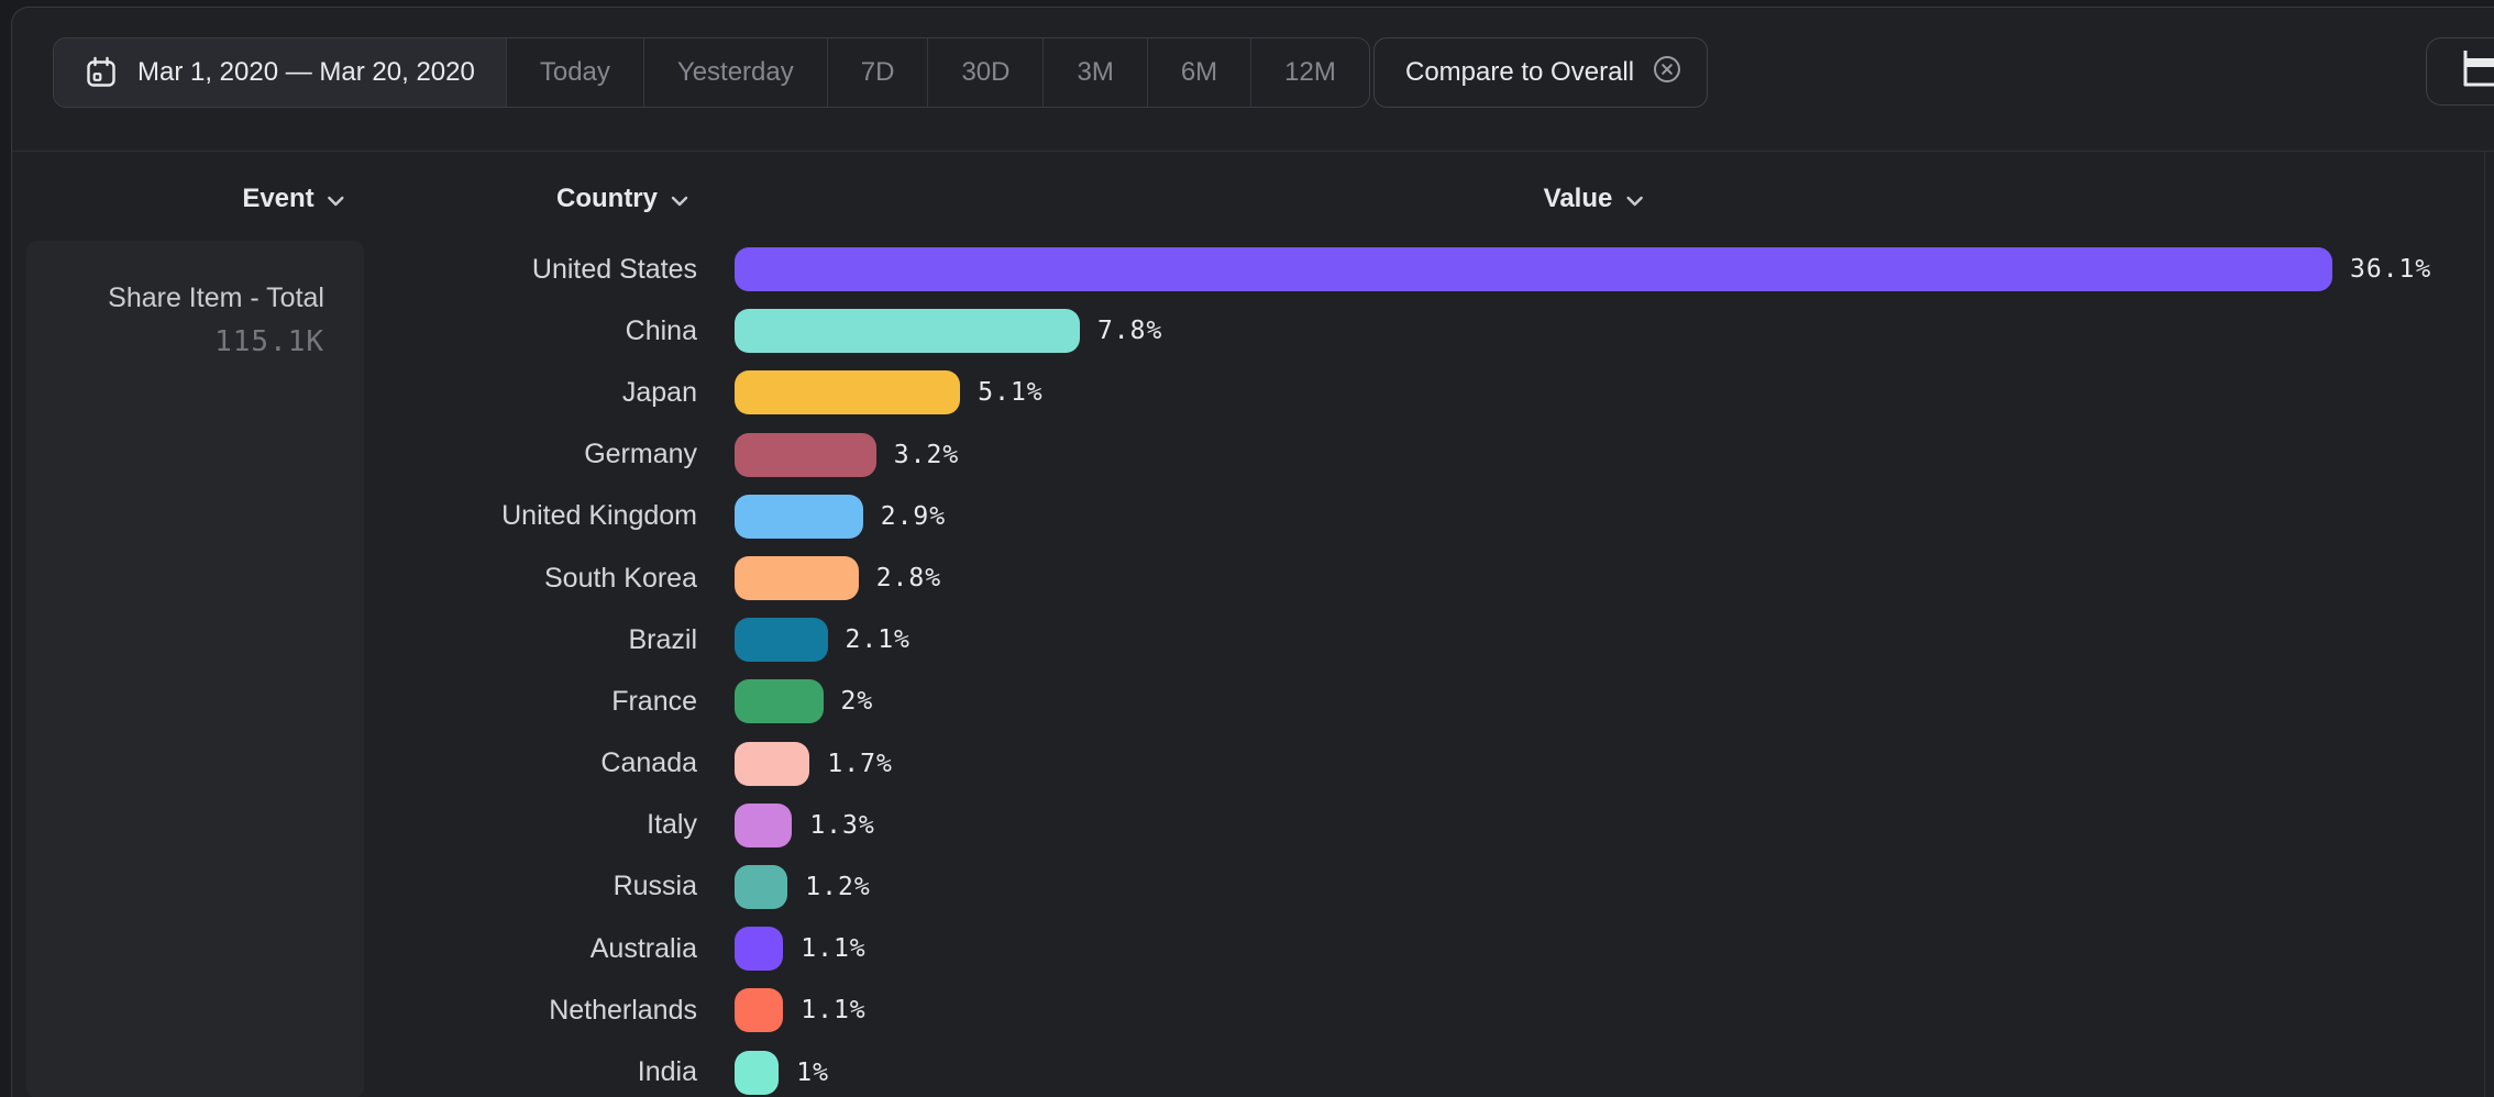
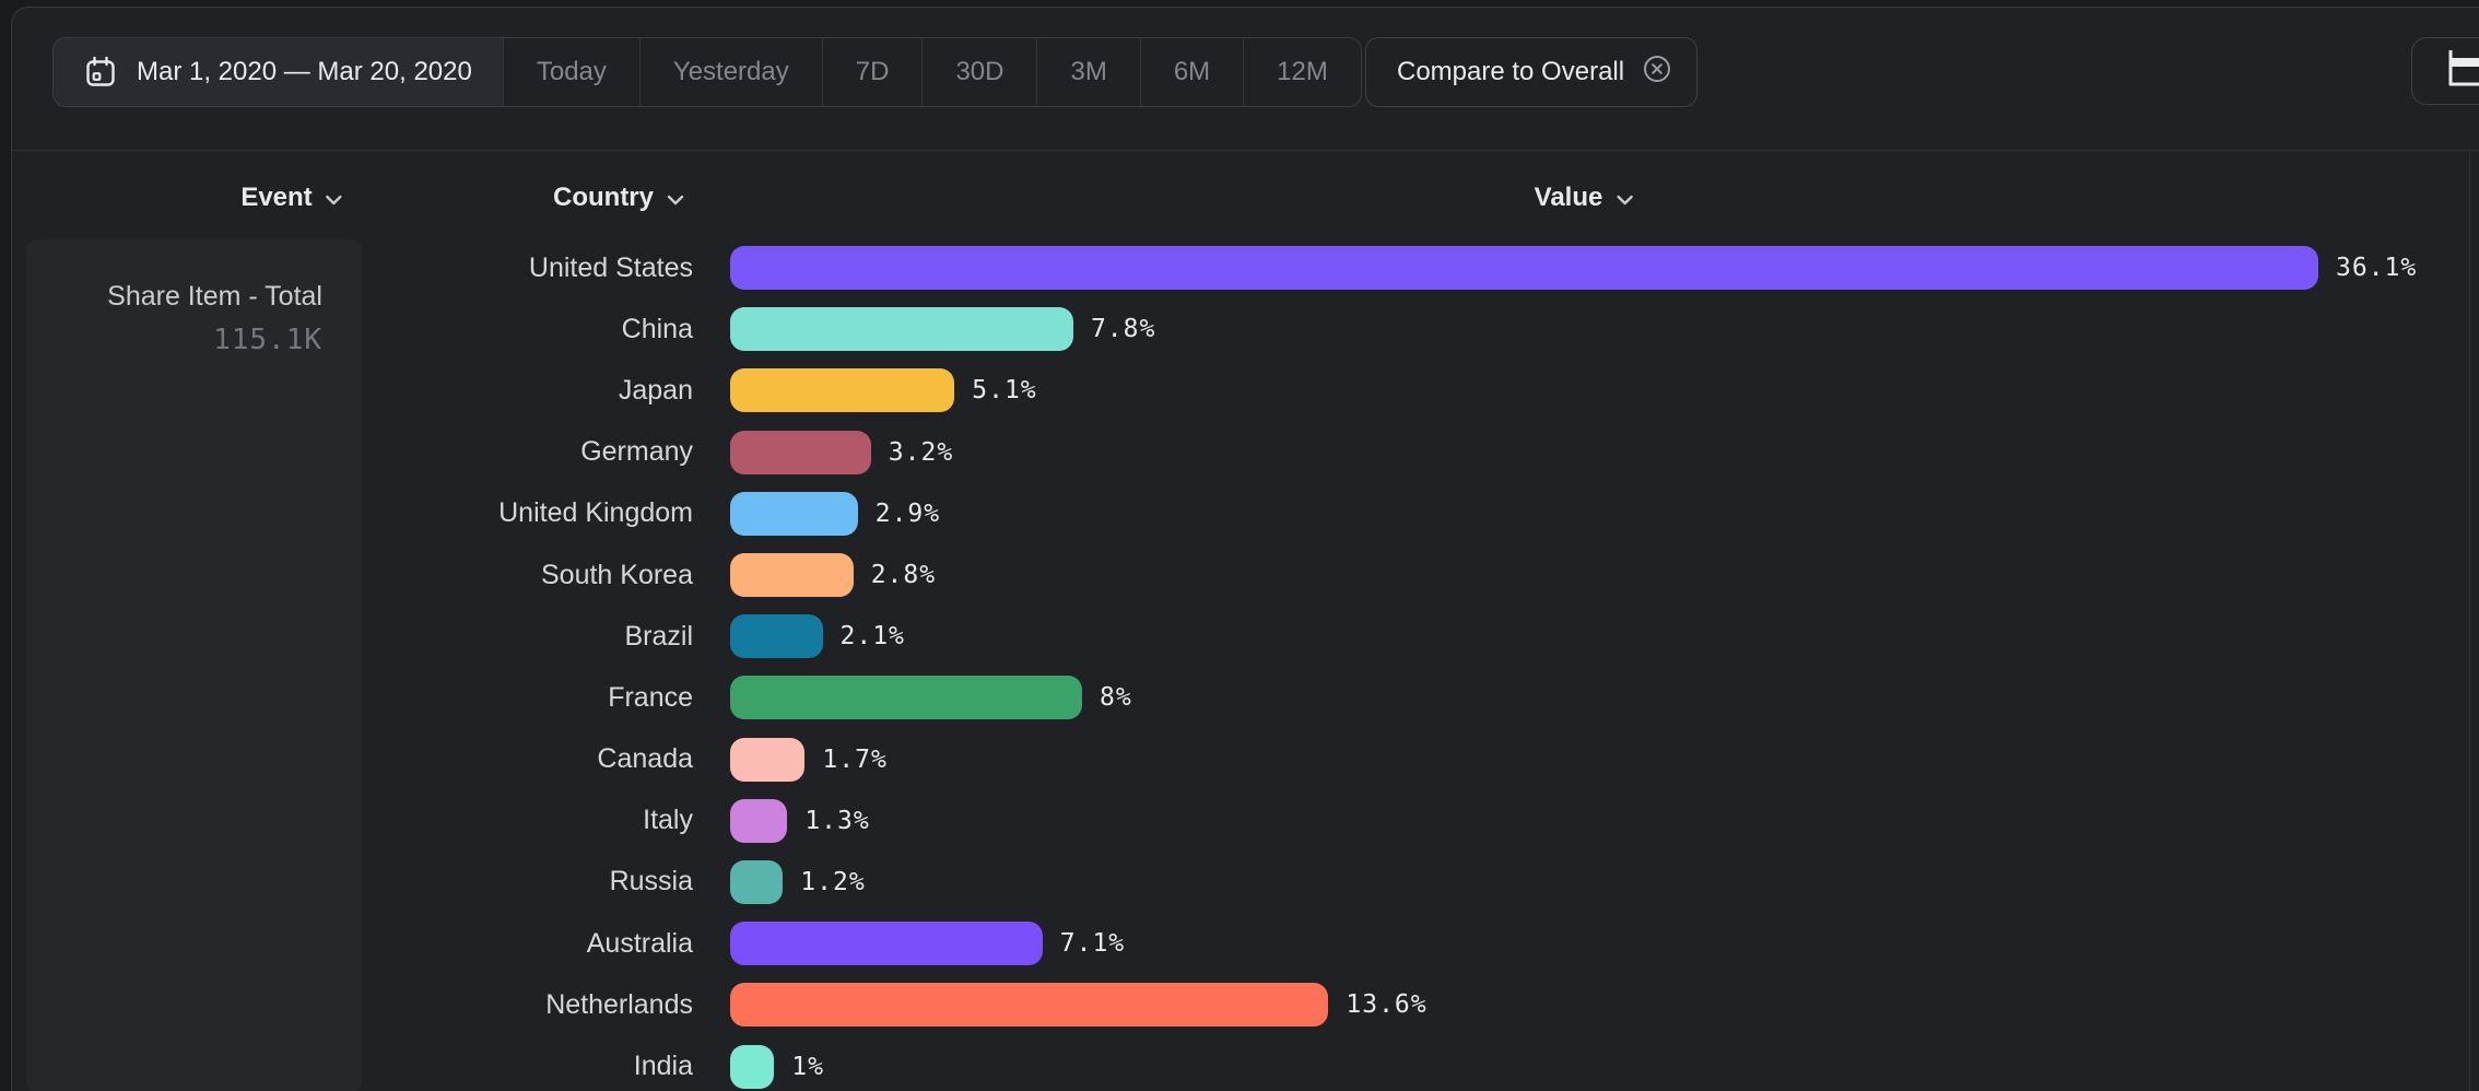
France: 2% -> 8%
Australia: 1.1% -> 7.1%
Netherlands: 1.1% -> 13.6%
